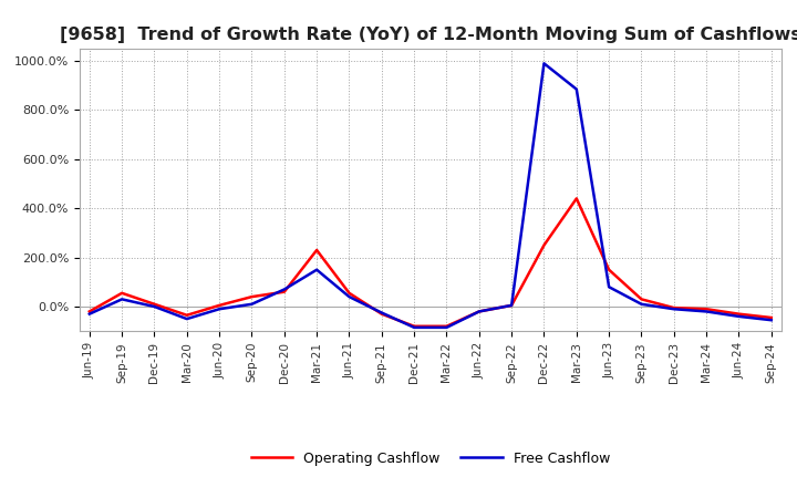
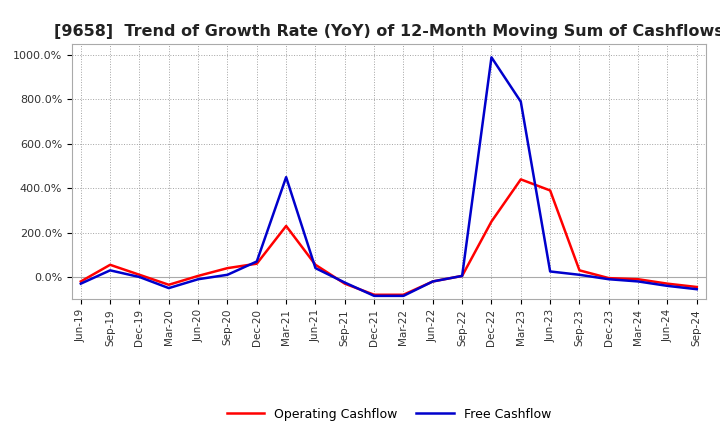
Free Cashflow/Mar-21: 150% -> 450%
Free Cashflow/Mar-23: 885% -> 790%
Operating Cashflow/Jun-23: 150% -> 390%
Free Cashflow/Jun-23: 80% -> 25%
